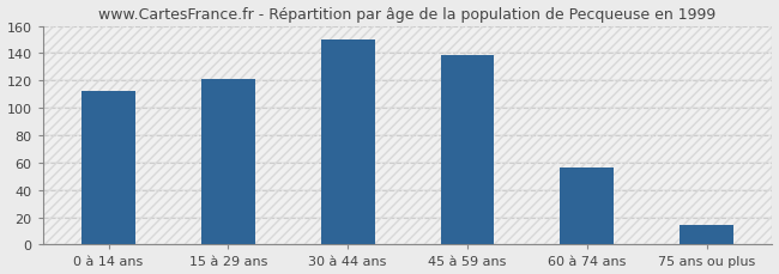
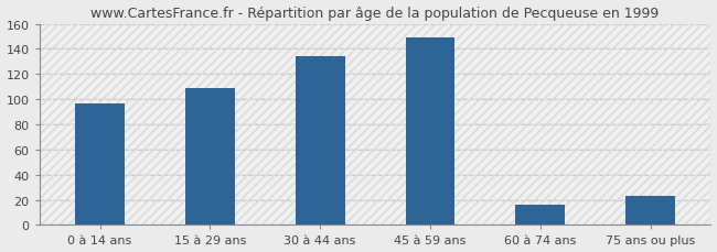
0 à 14 ans: 112 -> 97
15 à 29 ans: 121 -> 109
30 à 44 ans: 150 -> 134
45 à 59 ans: 139 -> 149
60 à 74 ans: 56 -> 16
75 ans ou plus: 14 -> 23
